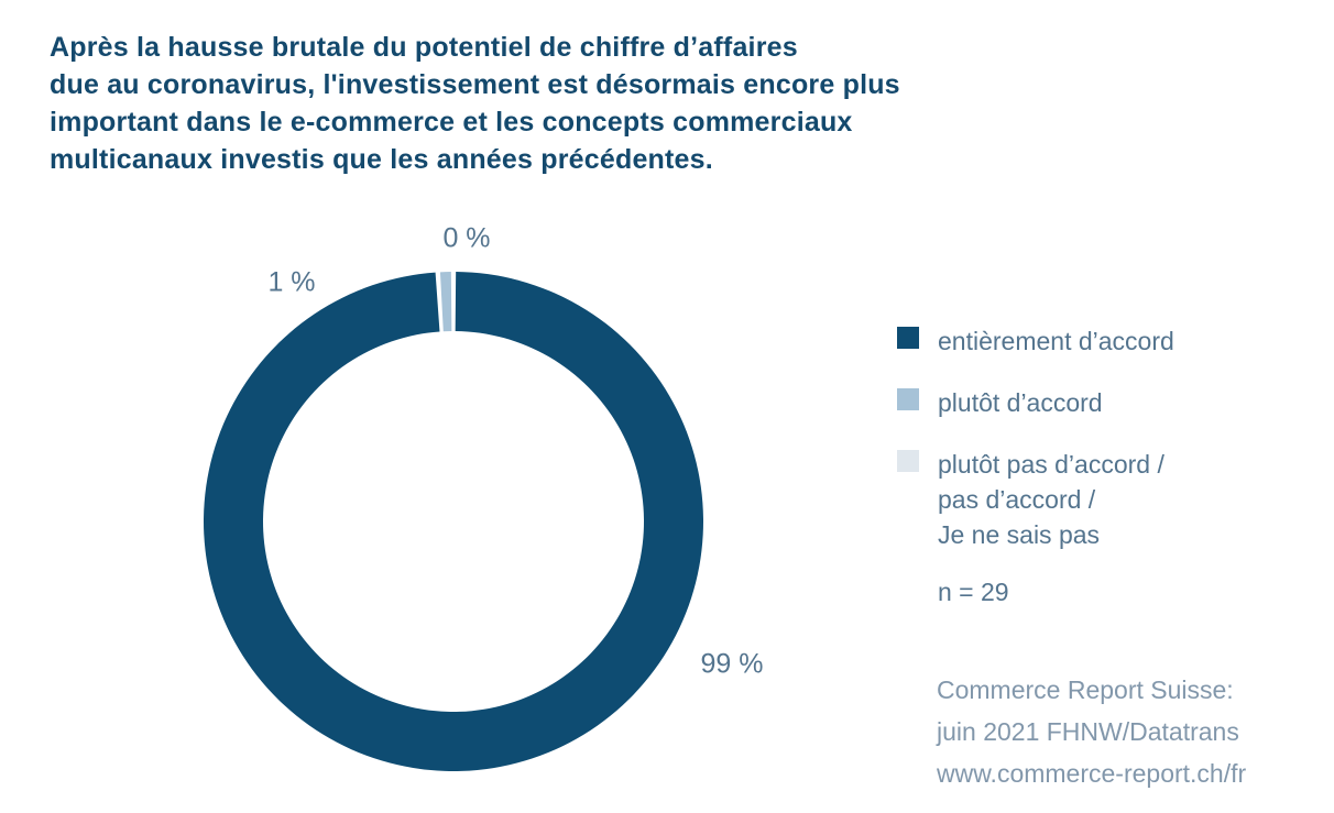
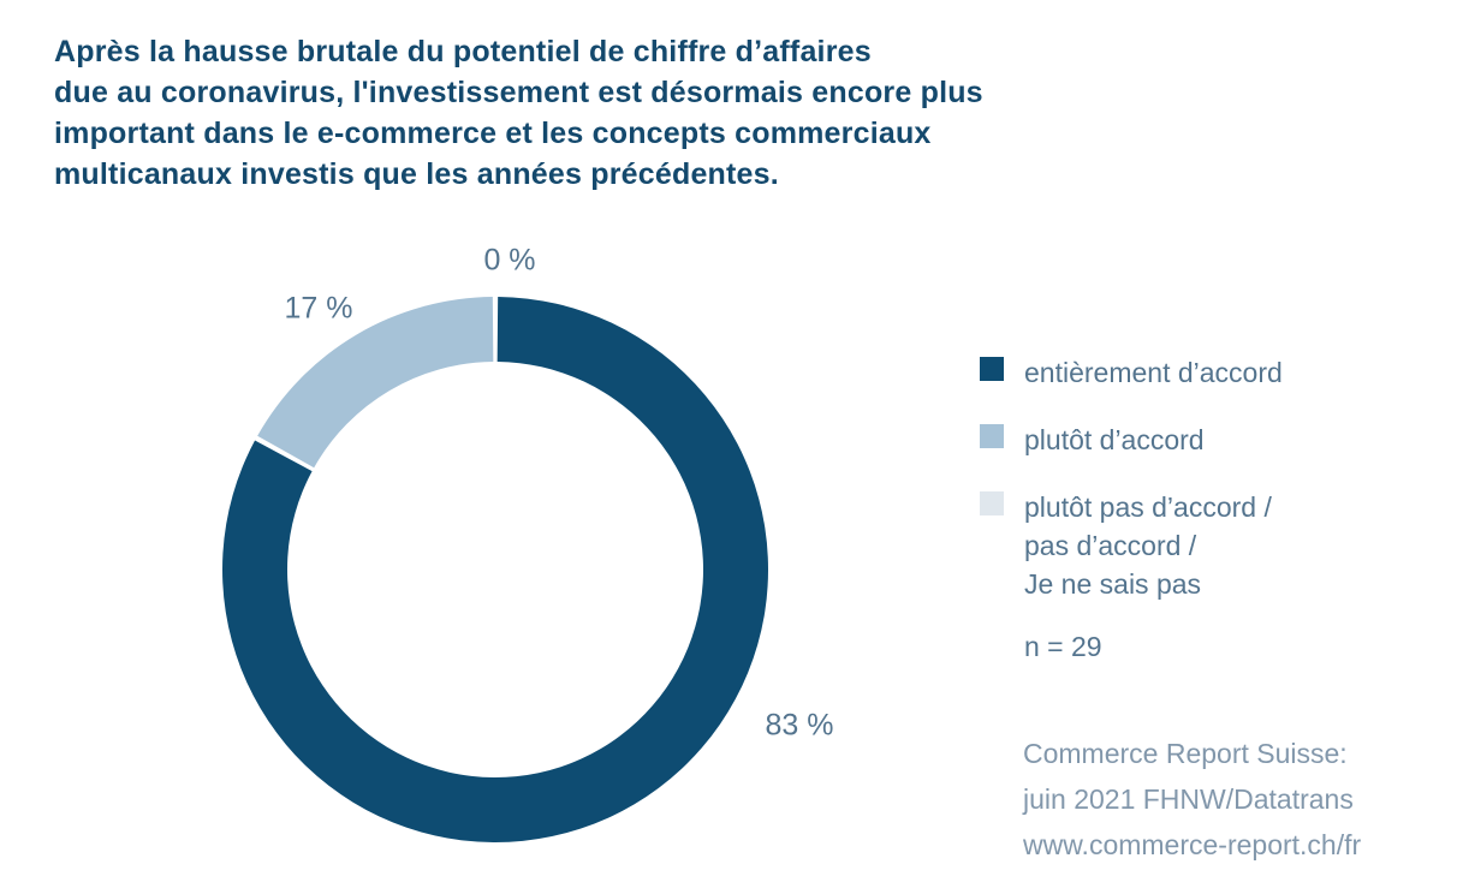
entièrement d’accord: 99 -> 83
plutôt d’accord: 1 -> 17
